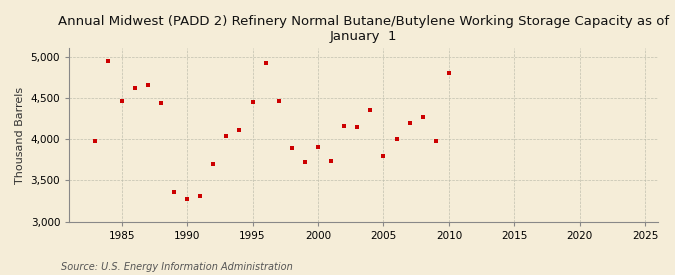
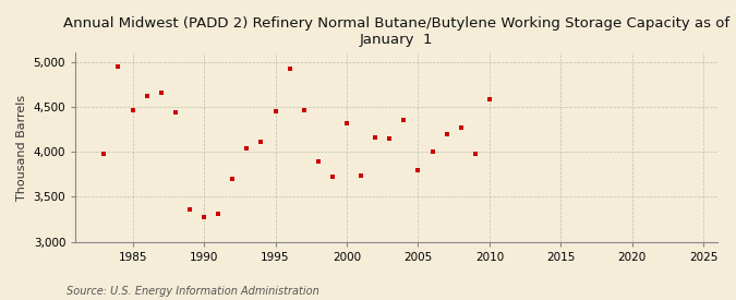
2000: 3,900 -> 4,320
2010: 4,800 -> 4,580
